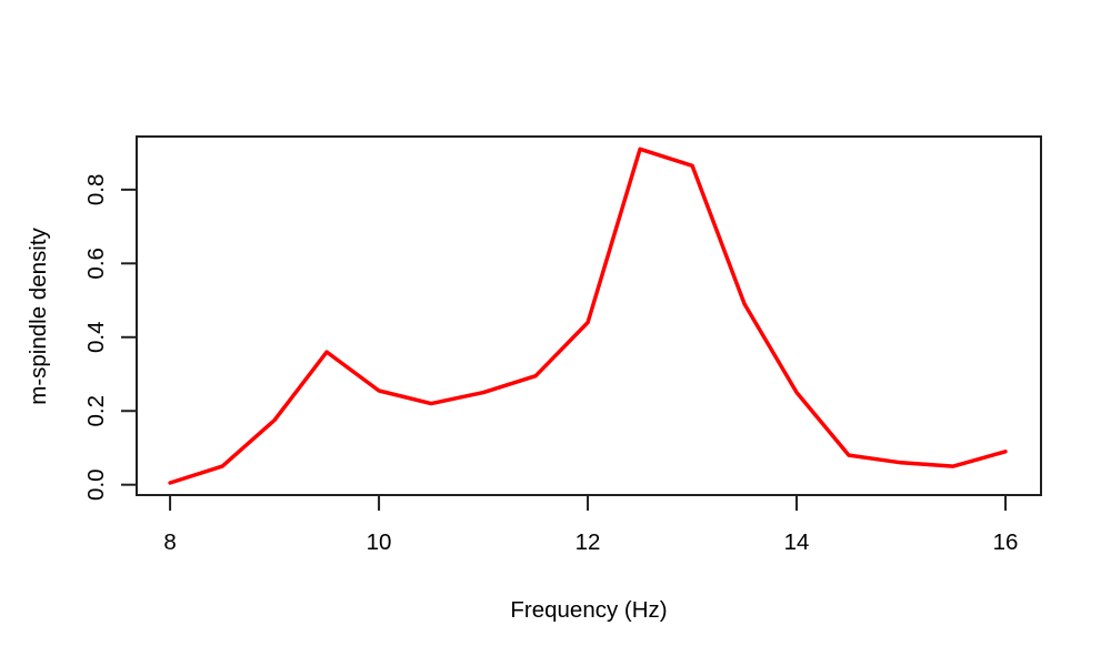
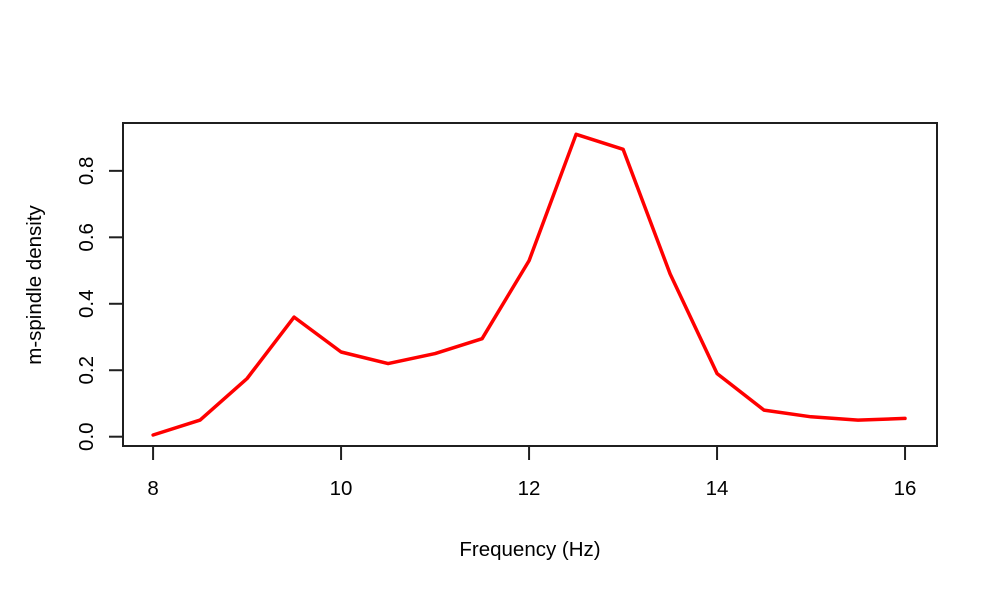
12: 0.44 -> 0.53
14: 0.25 -> 0.19
16: 0.09 -> 0.06
